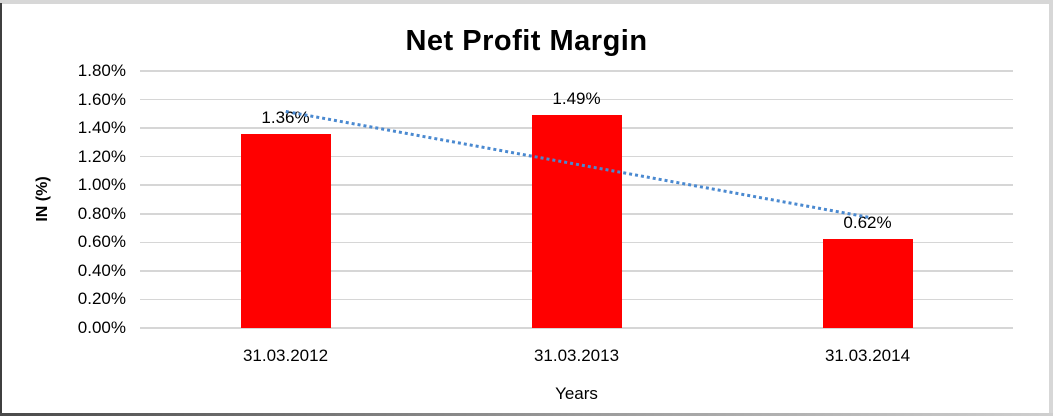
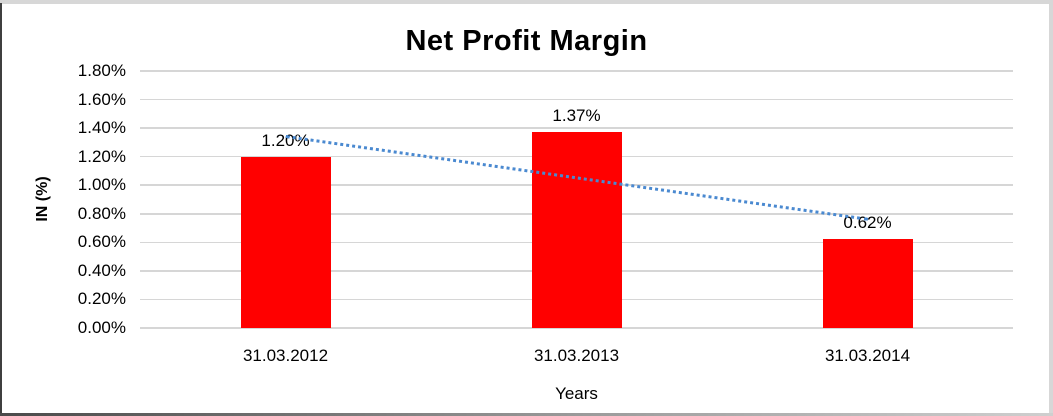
31.03.2012: 1.36% -> 1.20%
31.03.2013: 1.49% -> 1.37%
